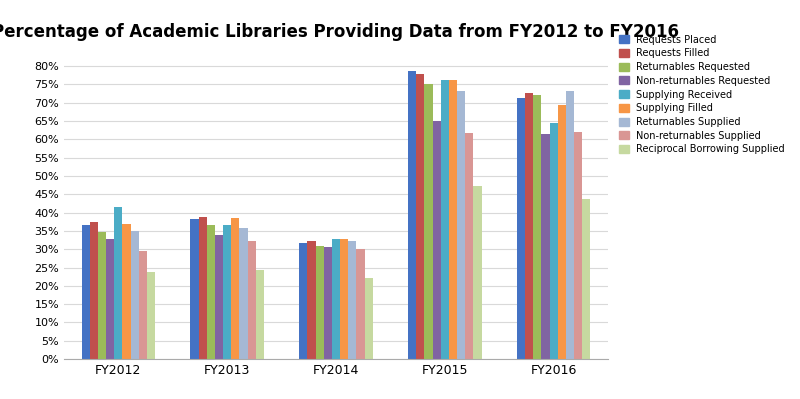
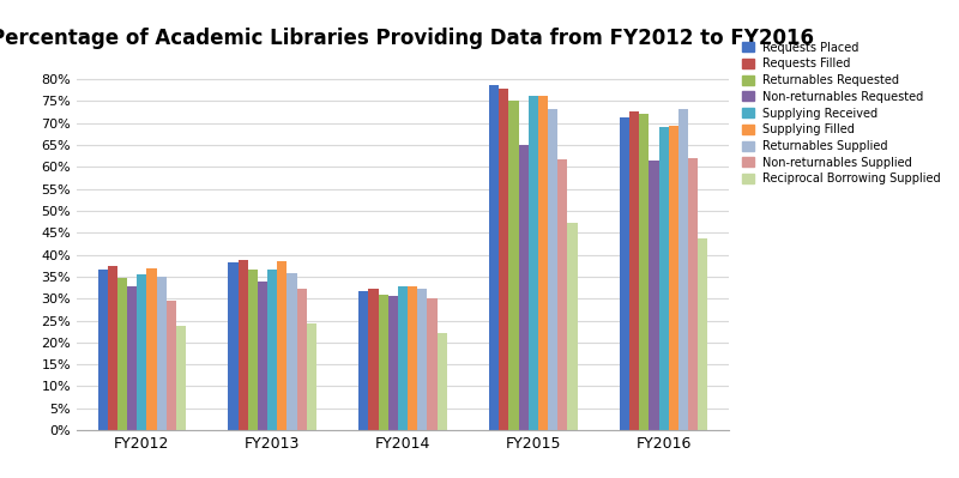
Supplying Received/FY2012: 41.5% -> 35.5%
Supplying Received/FY2016: 64.5% -> 69.2%
